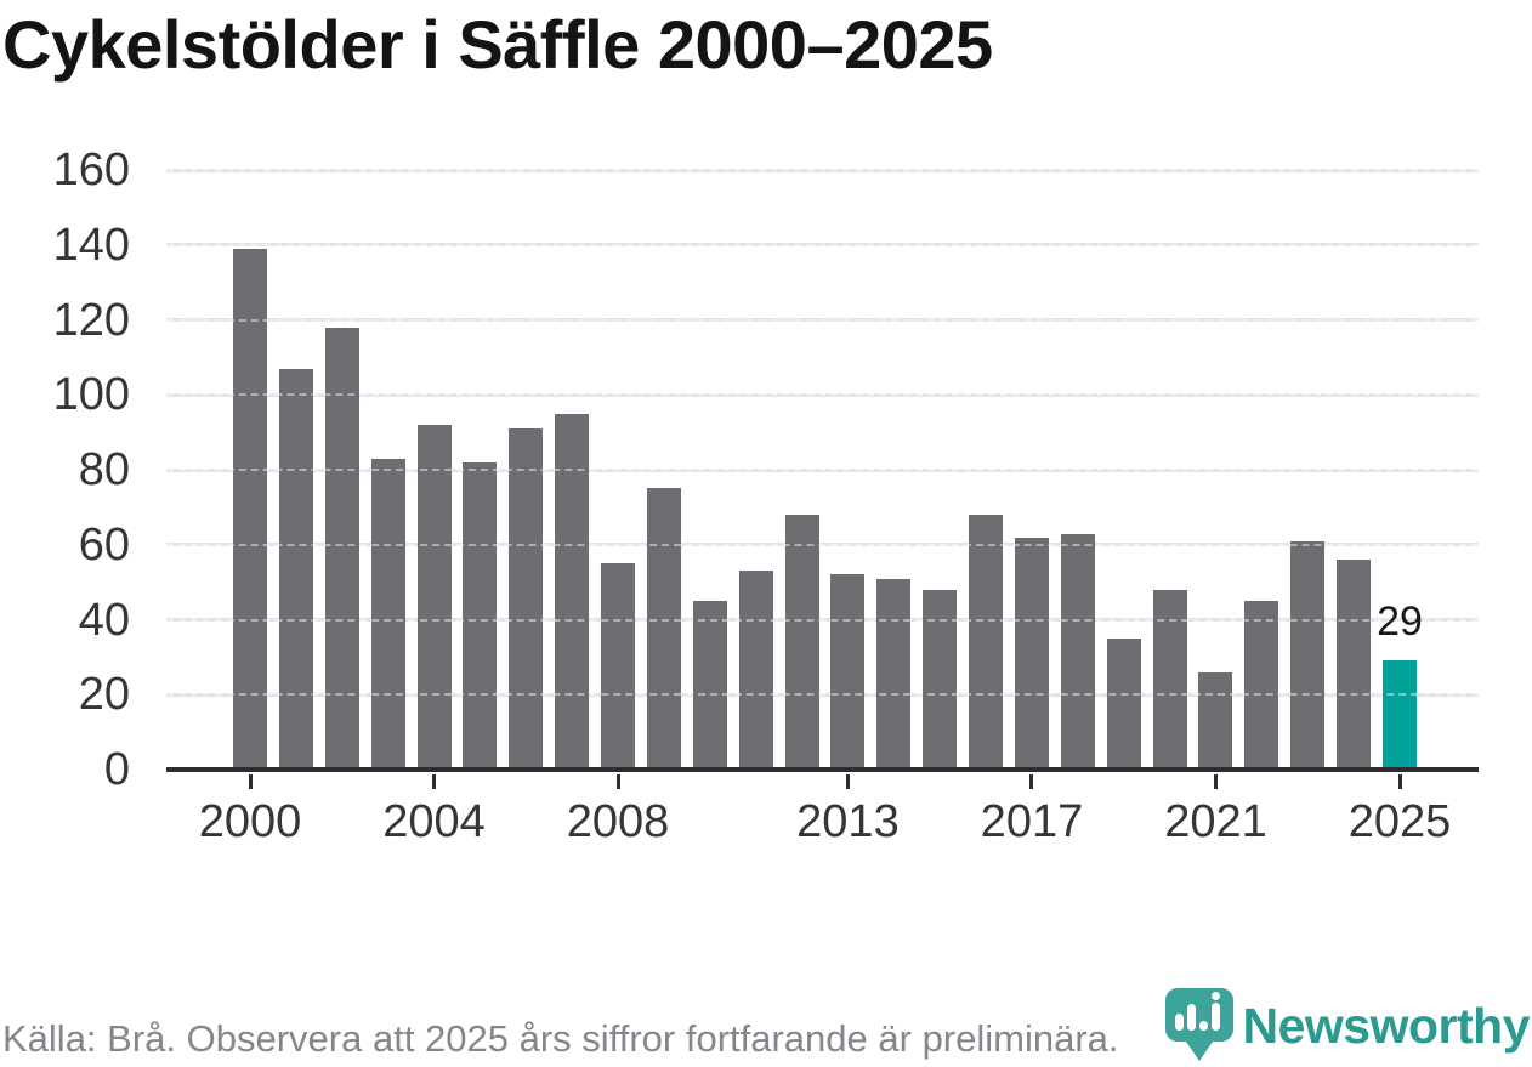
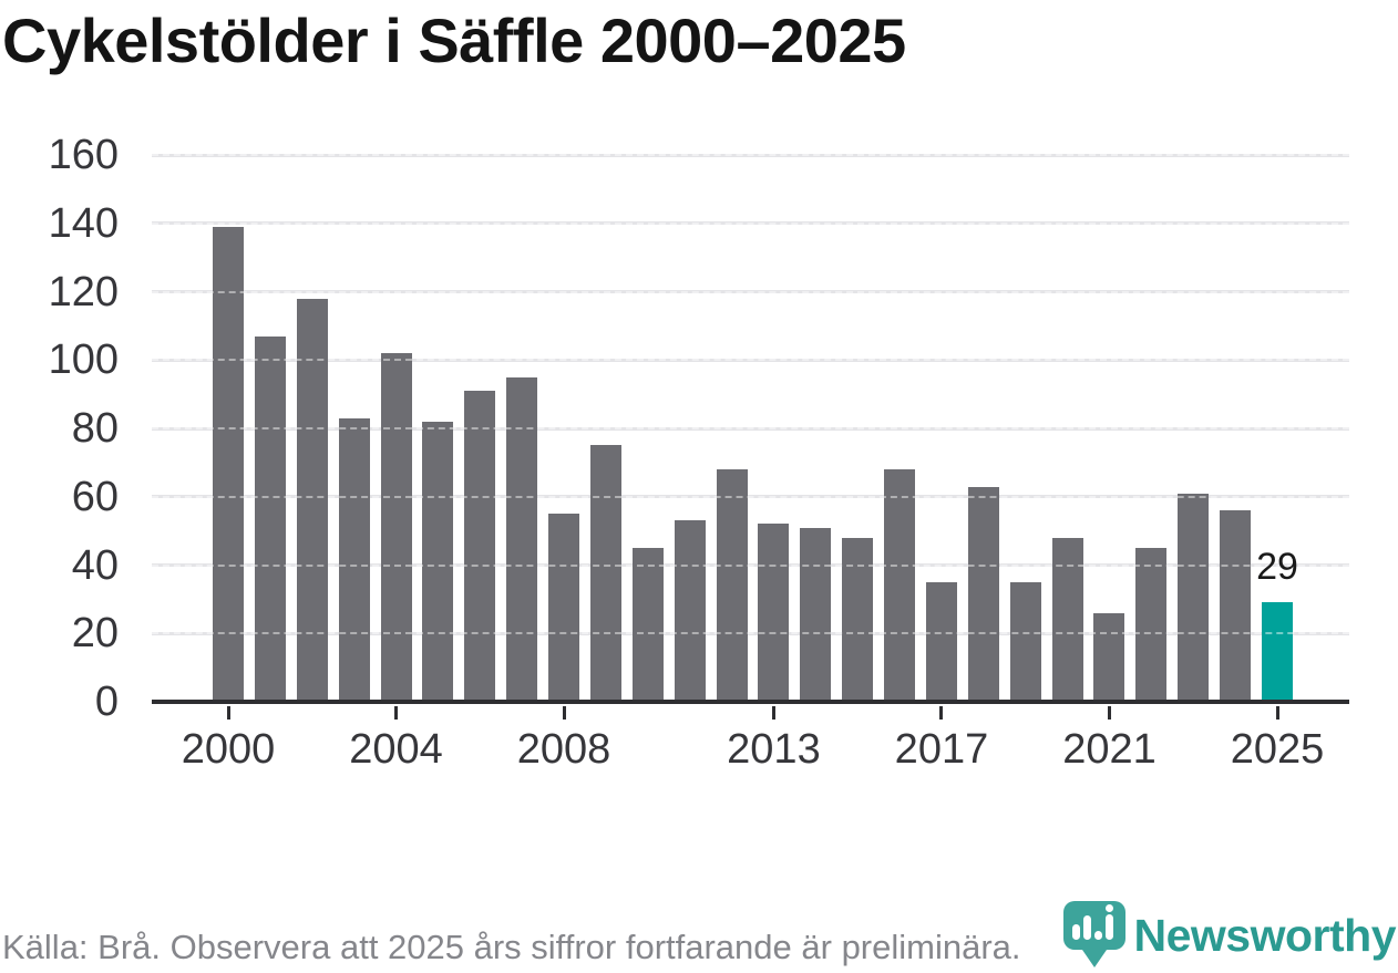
2004: 92 -> 102
2017: 62 -> 35
